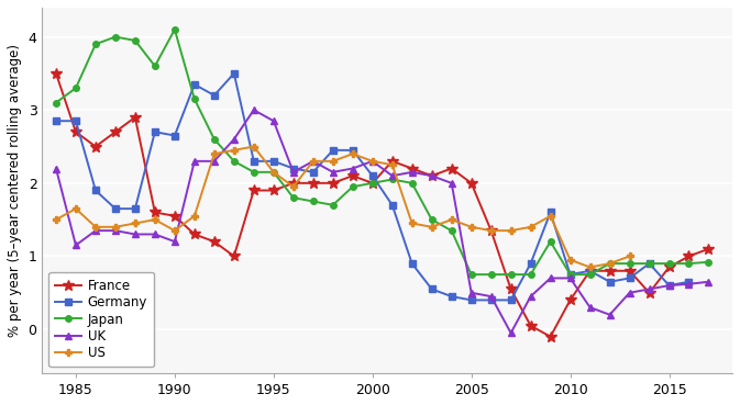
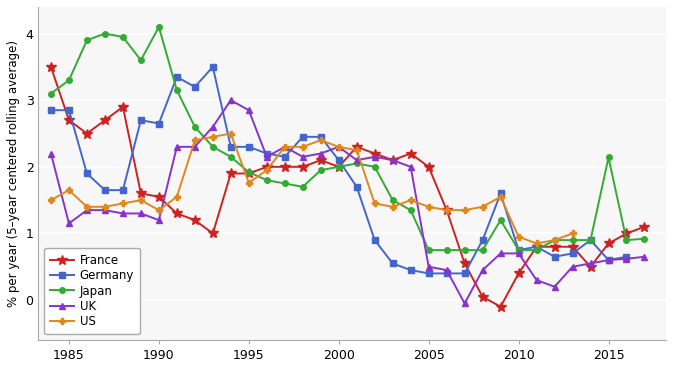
Japan/1995: 2.15 -> 1.92
US/1995: 2.15 -> 1.76
Japan/2015: 0.90 -> 2.14
